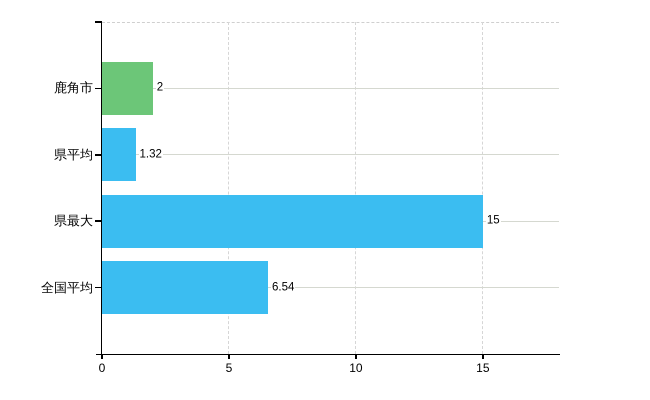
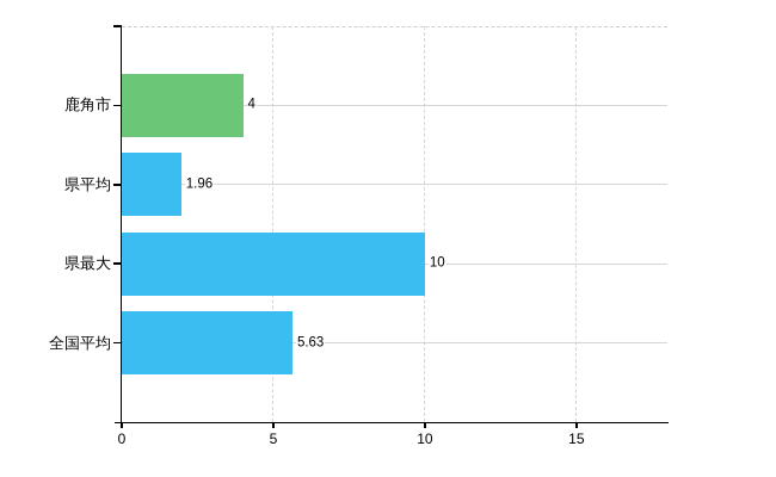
鹿角市: 2 -> 4
県平均: 1.32 -> 1.96
県最大: 15 -> 10
全国平均: 6.54 -> 5.63
